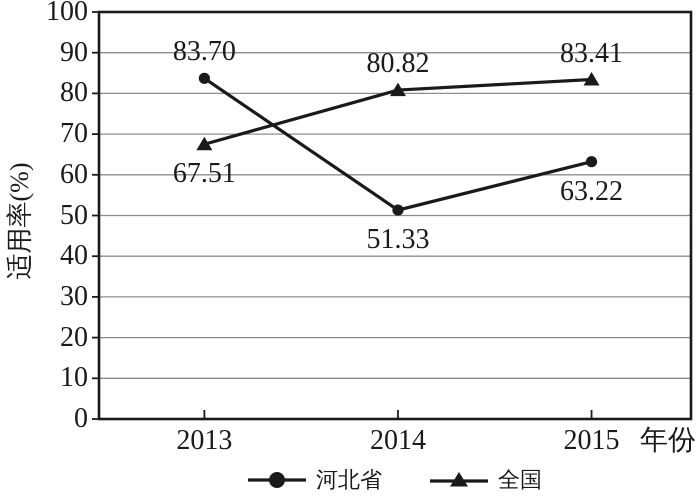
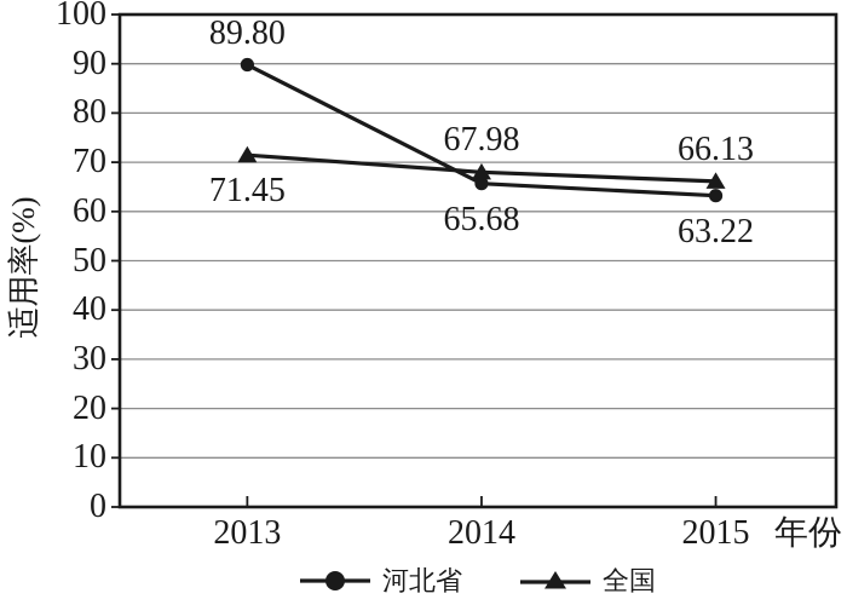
河北省/2013: 83.70 -> 89.80
全国/2013: 67.51 -> 71.45
河北省/2014: 51.33 -> 65.68
全国/2014: 80.82 -> 67.98
全国/2015: 83.41 -> 66.13
